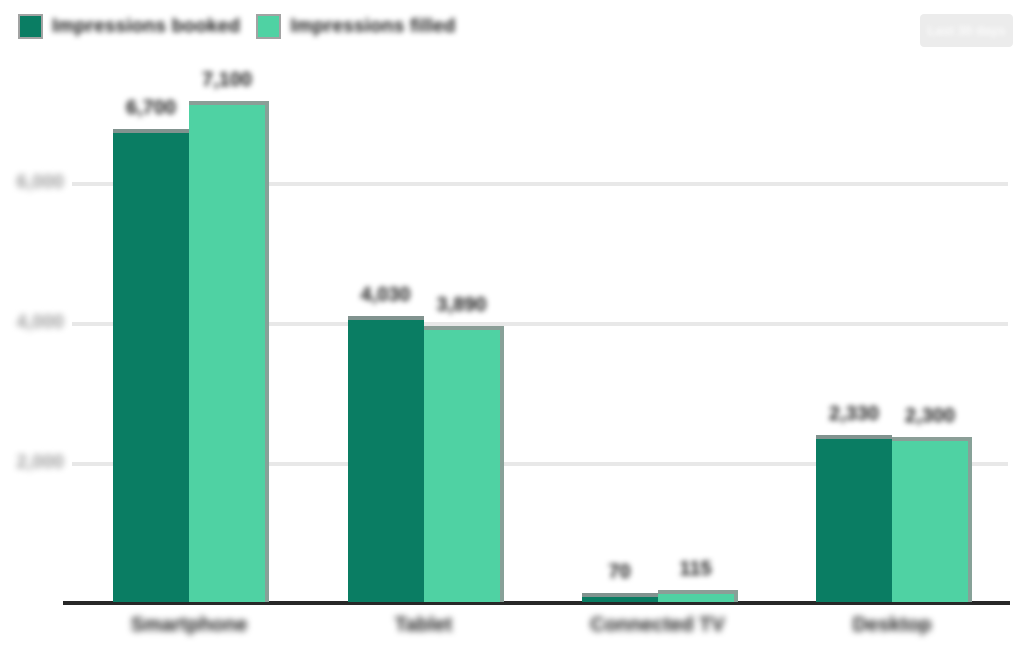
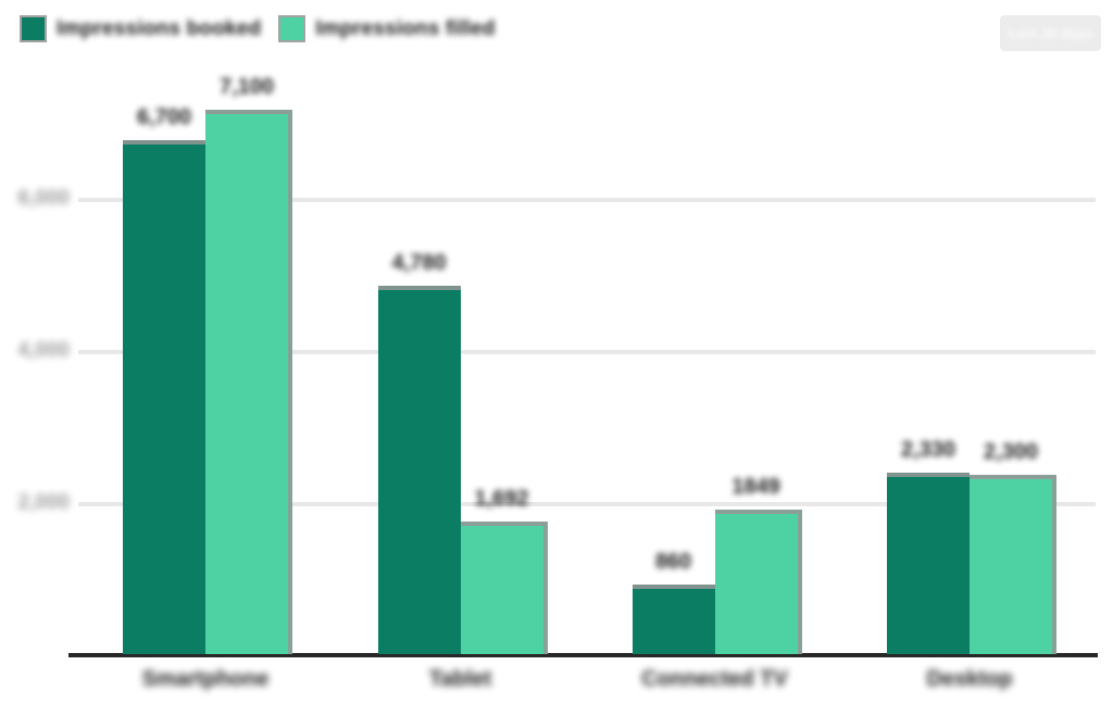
Impressions booked/Tablet: 4,030 -> 4,780
Impressions filled/Tablet: 3,890 -> 1,692
Impressions booked/Connected TV: 70 -> 860
Impressions filled/Connected TV: 115 -> 1849
